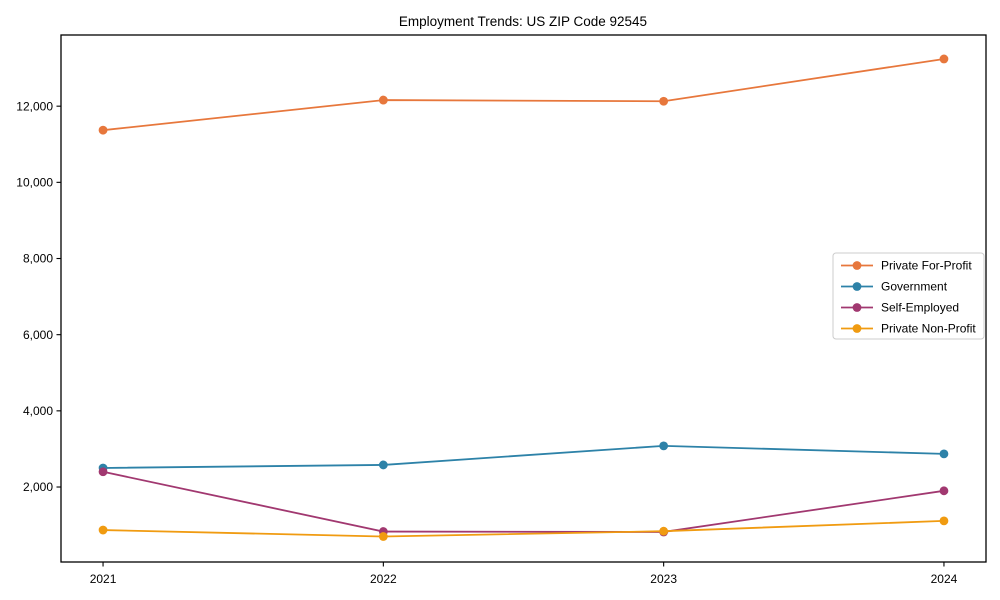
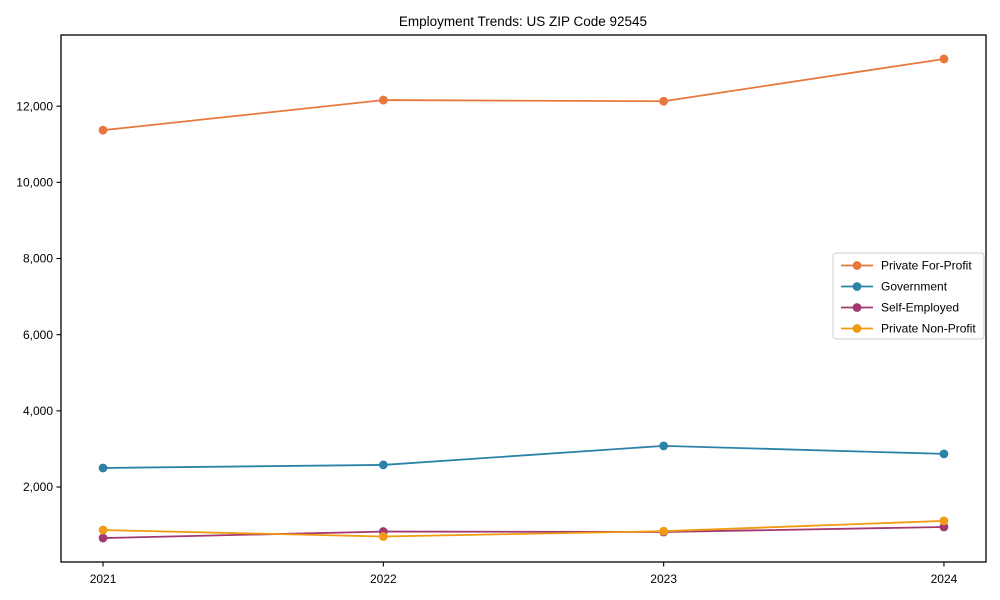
Self-Employed/2021: 2400 -> 700
Self-Employed/2024: 1900 -> 1000
